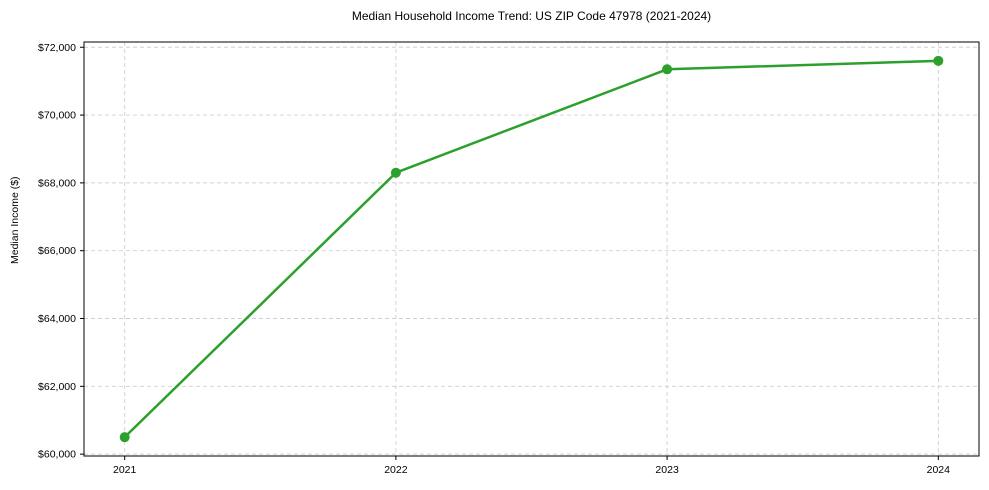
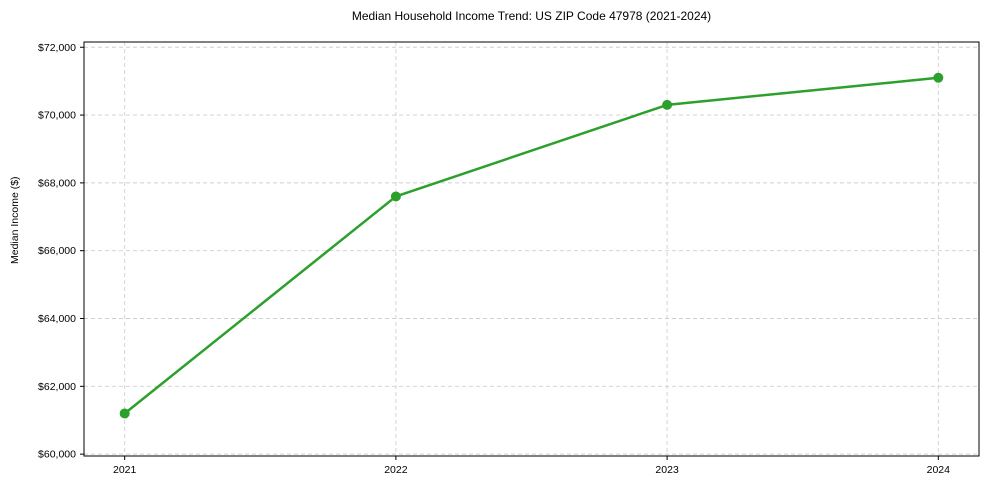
2021: $60500 -> $61200
2022: $68300 -> $67600
2023: $71400 -> $70300
2024: $71600 -> $71100
